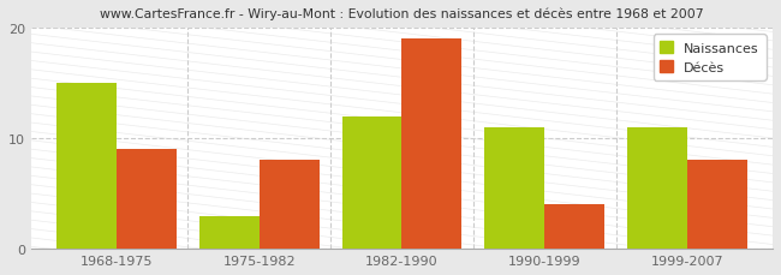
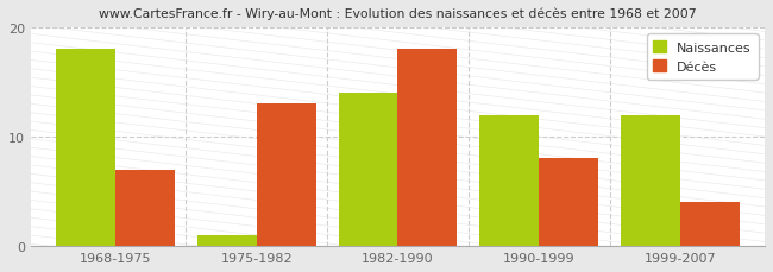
Naissances/1968-1975: 15 -> 18
Décès/1968-1975: 9 -> 7
Naissances/1975-1982: 3 -> 1
Décès/1975-1982: 8 -> 13
Naissances/1982-1990: 12 -> 14
Décès/1982-1990: 19 -> 18
Naissances/1990-1999: 11 -> 12
Décès/1990-1999: 4 -> 8
Naissances/1999-2007: 11 -> 12
Décès/1999-2007: 8 -> 4
